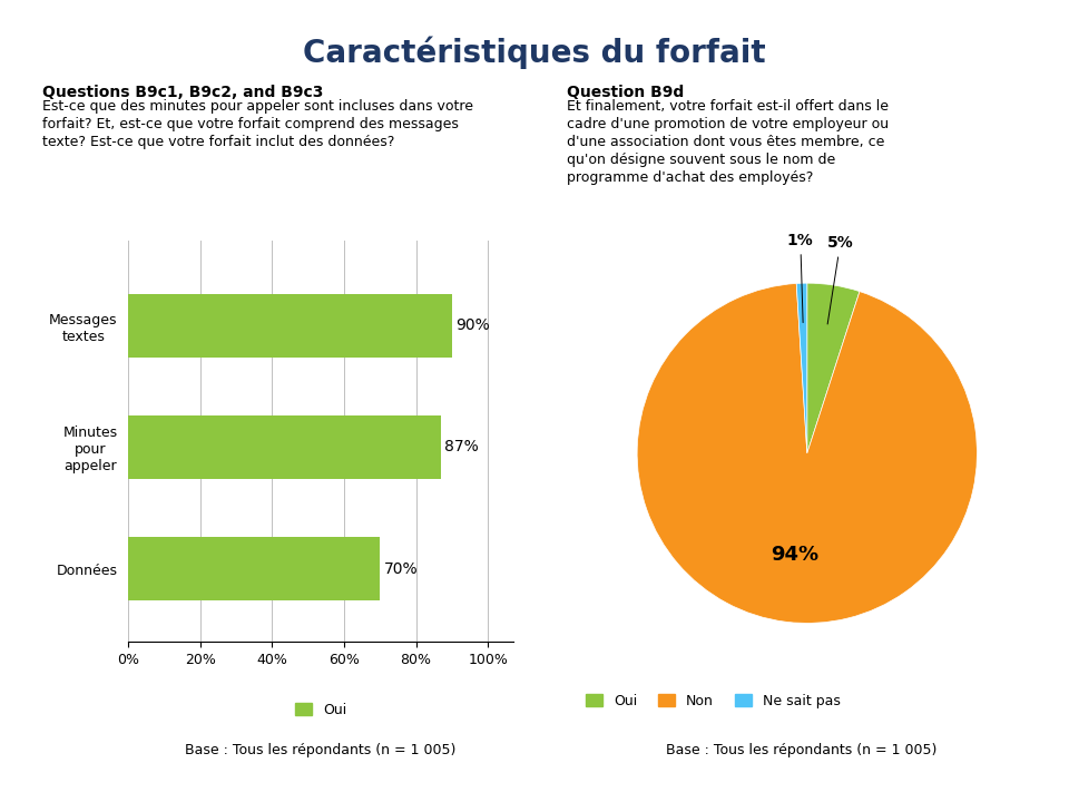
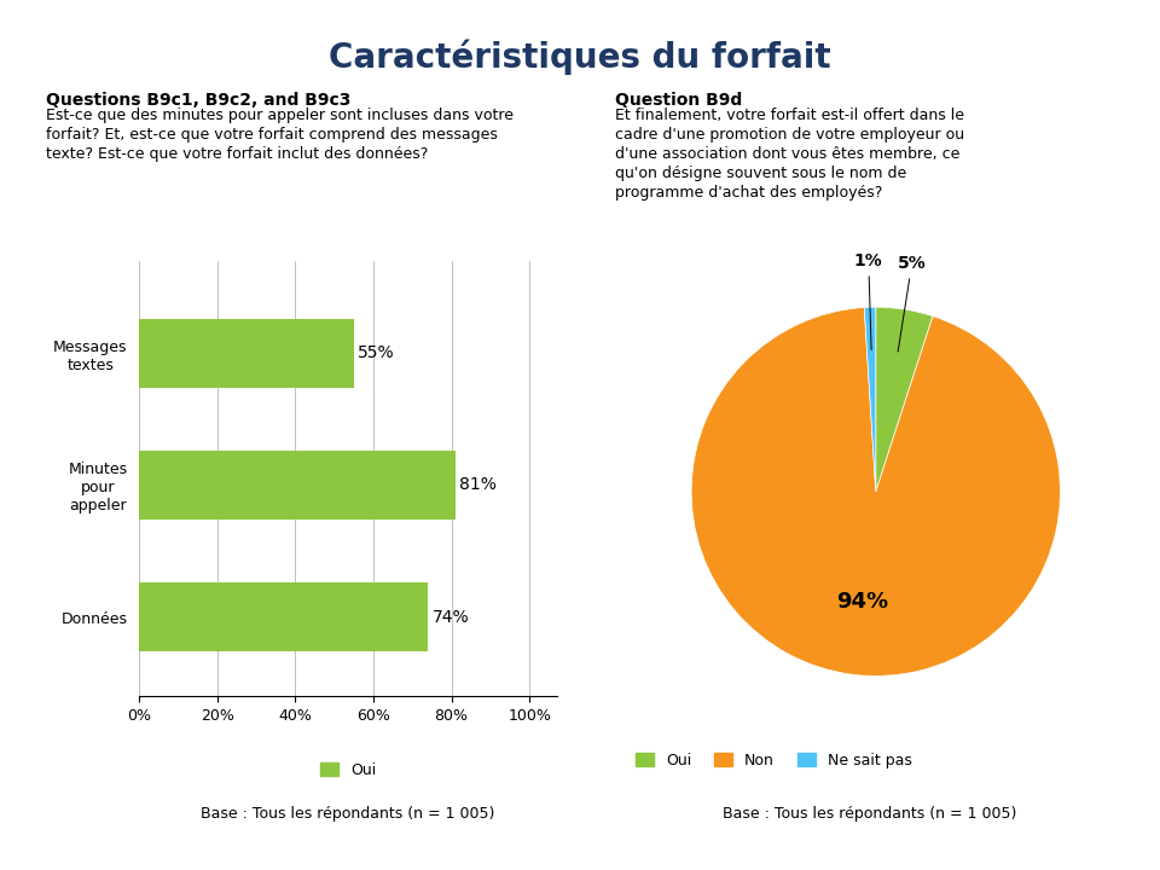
Messages textes: 90% -> 55%
Minutes pour appeler: 87% -> 81%
Données: 70% -> 74%
